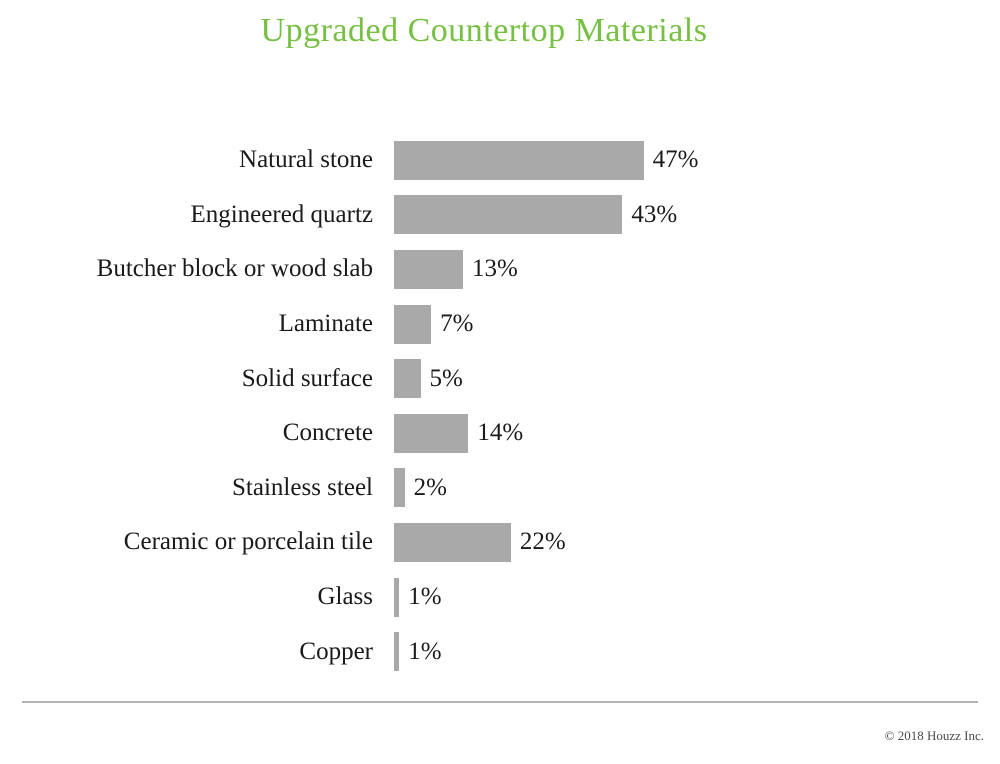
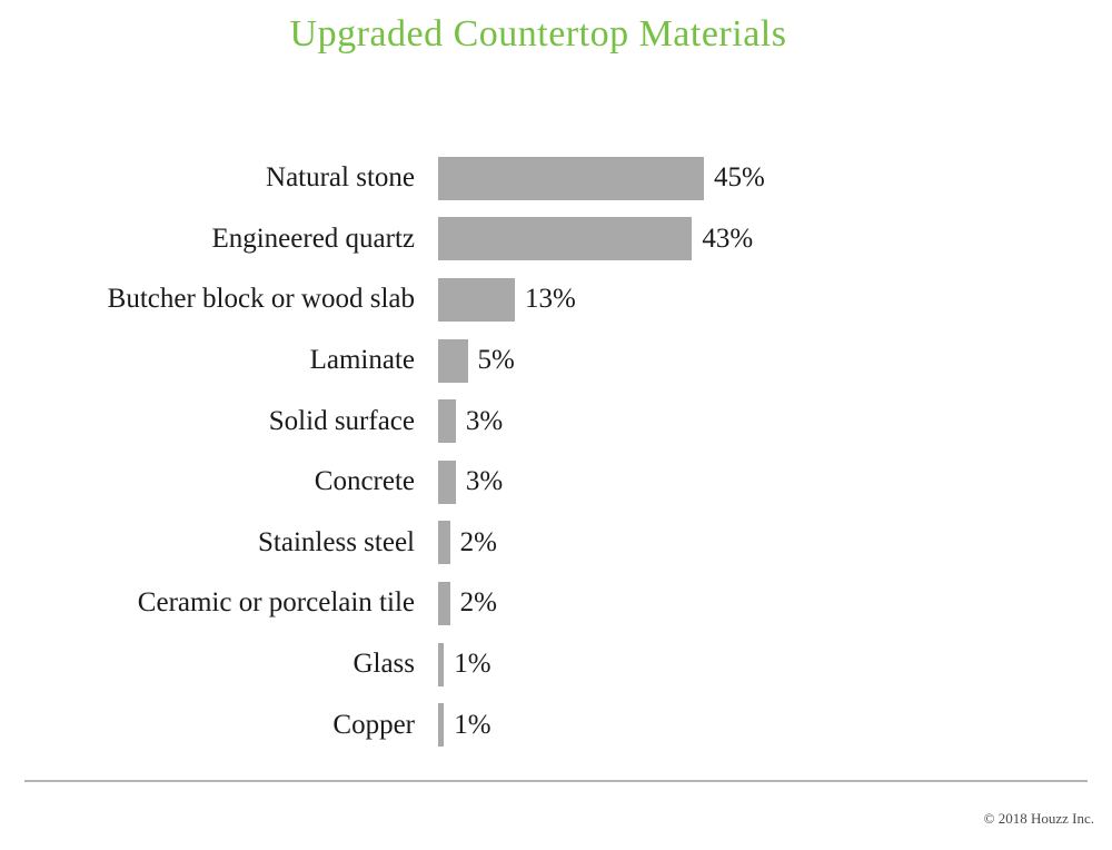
Natural stone: 47% -> 45%
Laminate: 7% -> 5%
Solid surface: 5% -> 3%
Concrete: 14% -> 3%
Ceramic or porcelain tile: 22% -> 2%
